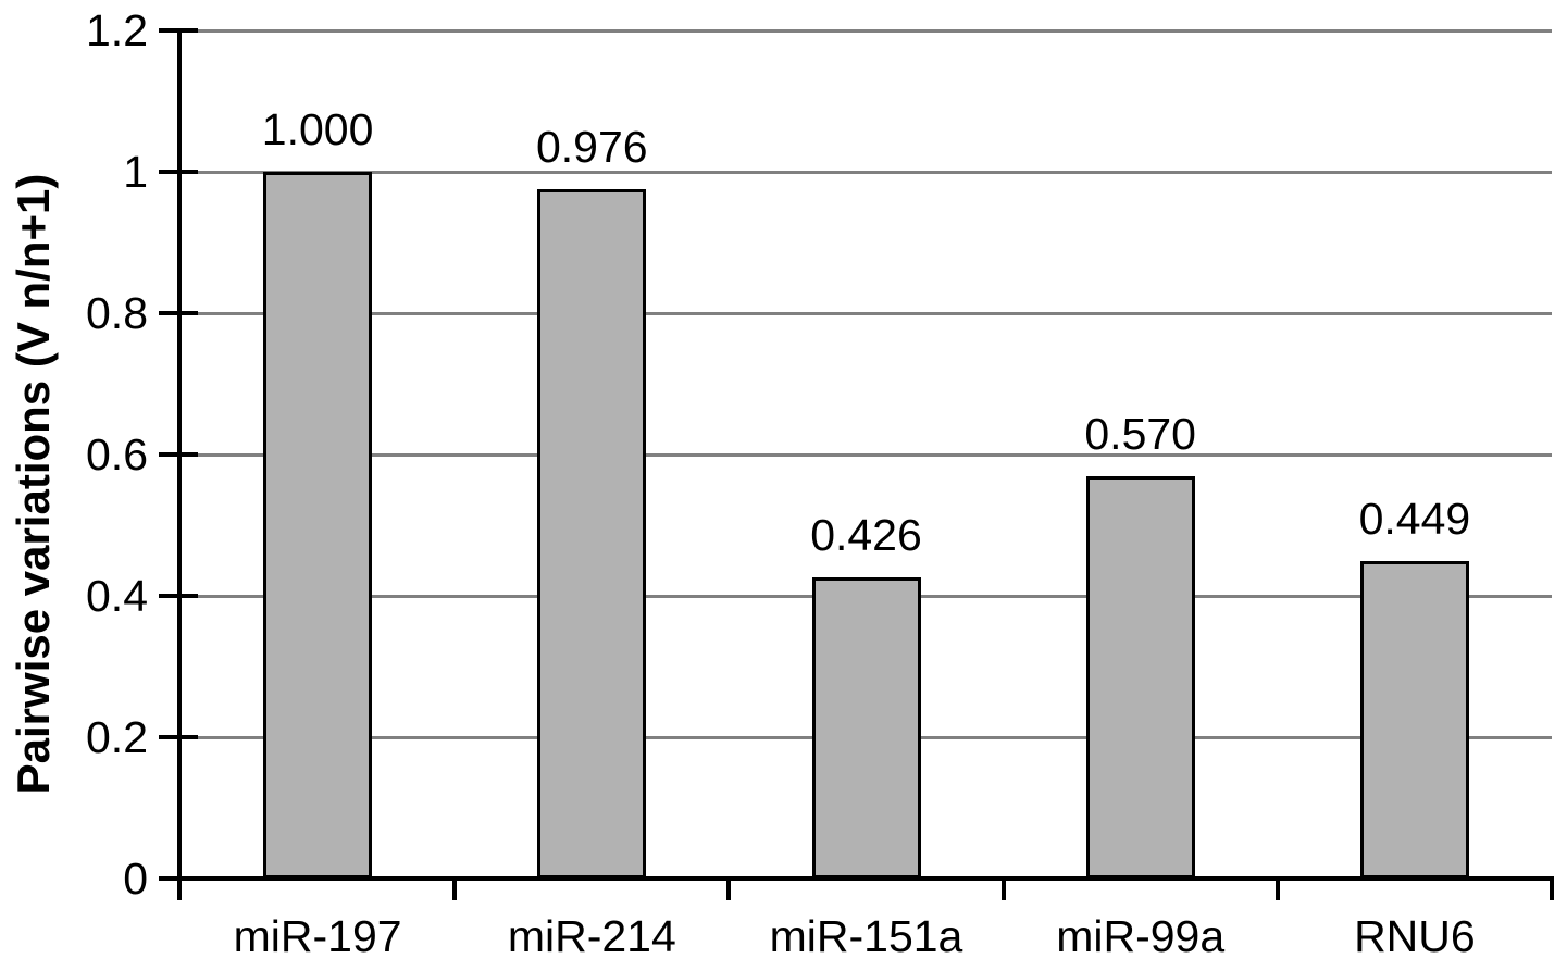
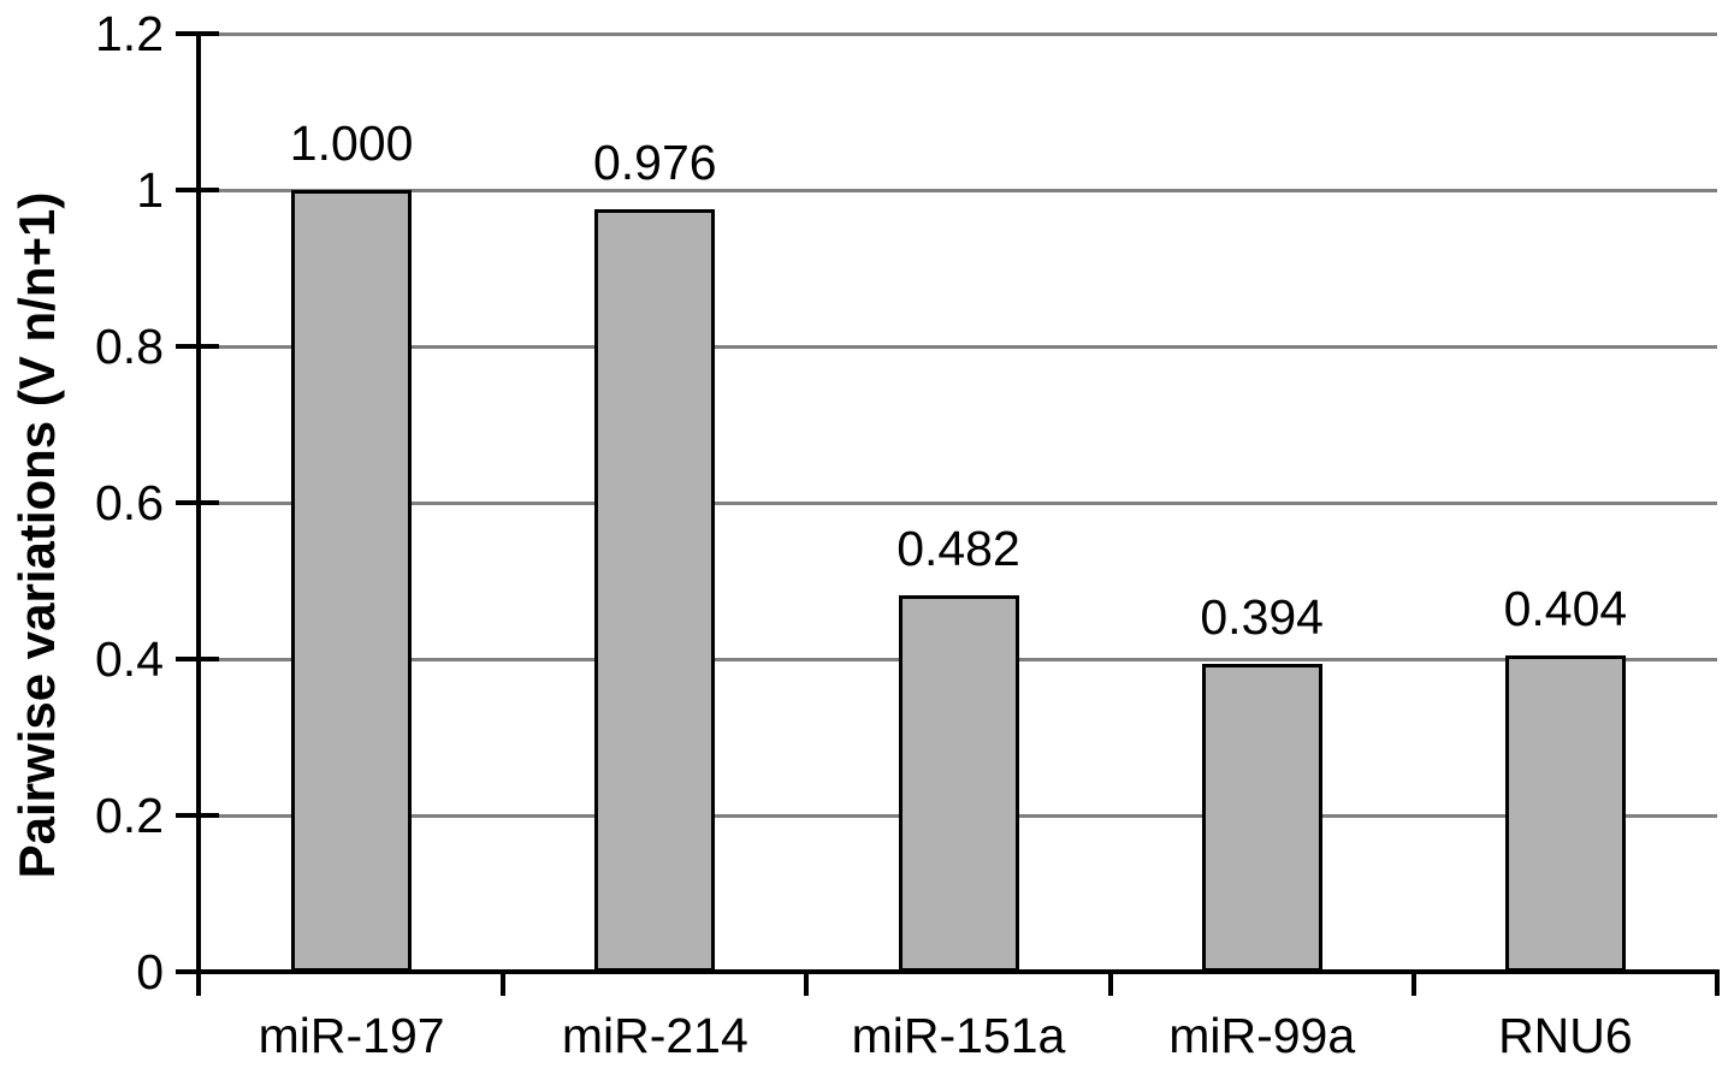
miR-151a: 0.426 -> 0.482
miR-99a: 0.570 -> 0.394
RNU6: 0.449 -> 0.404
